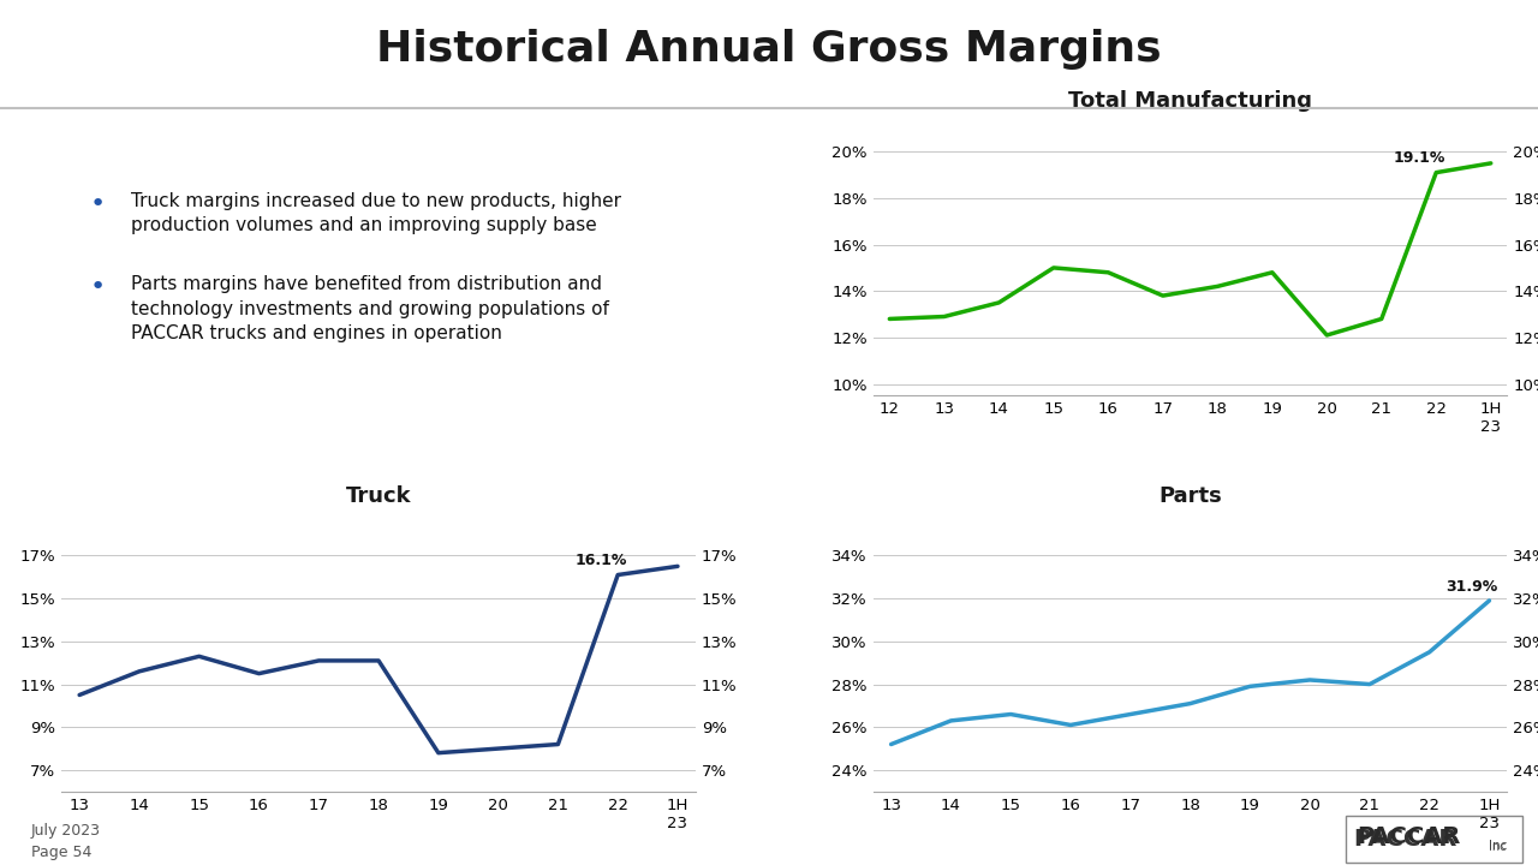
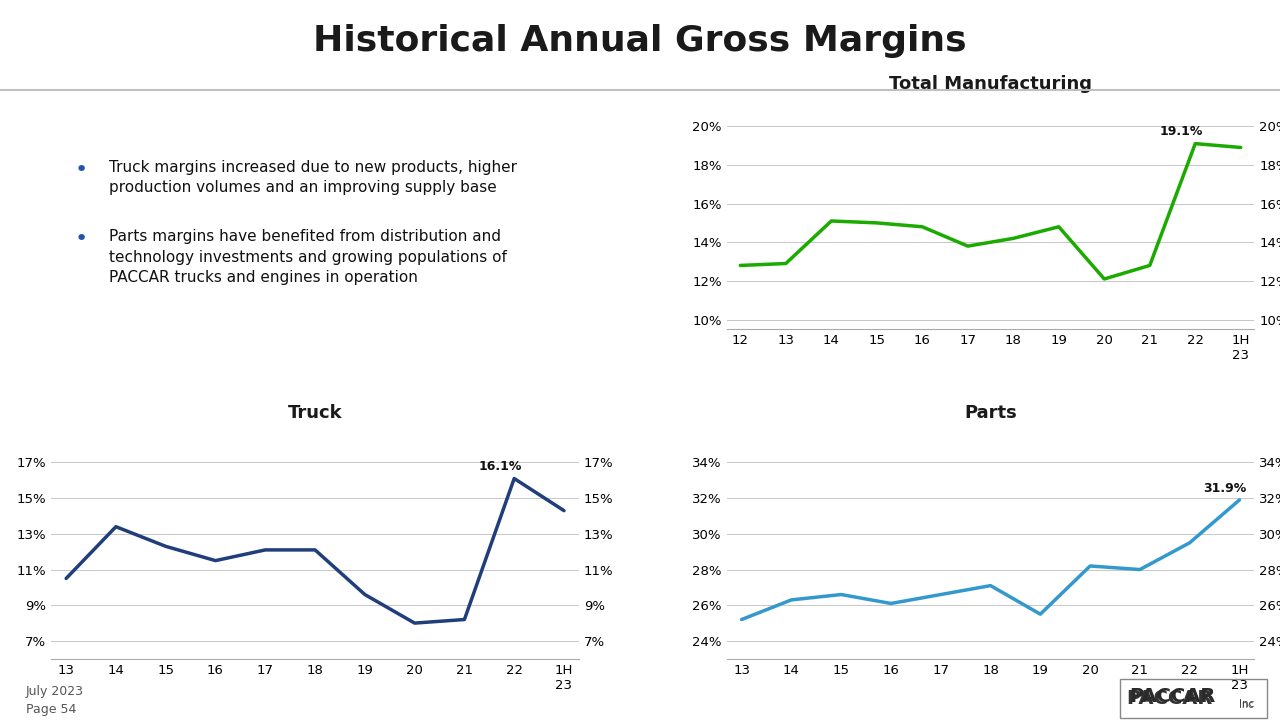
Total Manufacturing/14: 13.5% -> 15.1%
Total Manufacturing/1H 23: 19.5% -> 18.9%
Truck/14: 11.6% -> 13.4%
Truck/19: 7.8% -> 9.6%
Truck/1H 23: 16.5% -> 14.3%
Parts/19: 27.9% -> 25.5%
